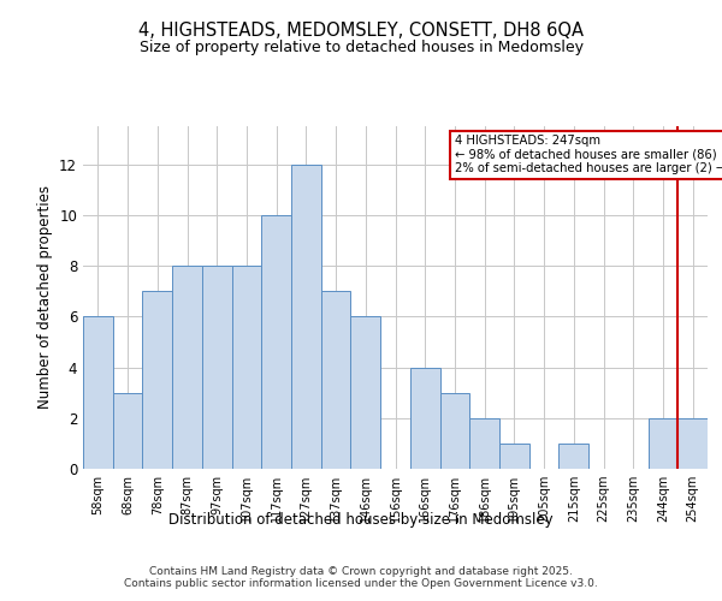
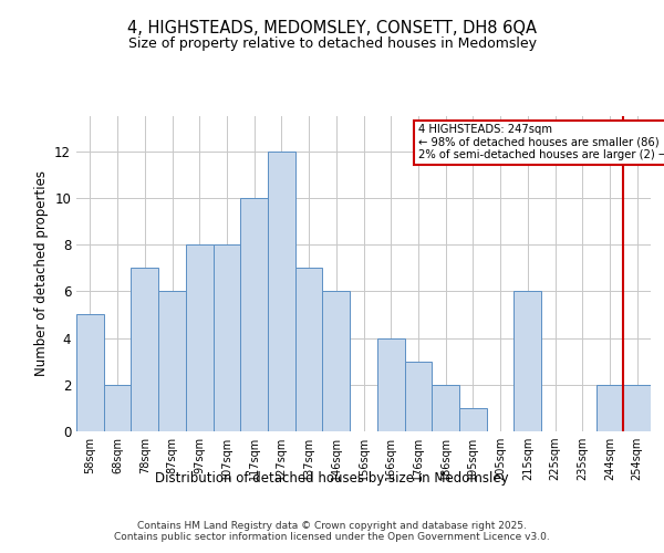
58sqm: 6 -> 5
68sqm: 3 -> 2
87sqm: 8 -> 6
215sqm: 1 -> 6
